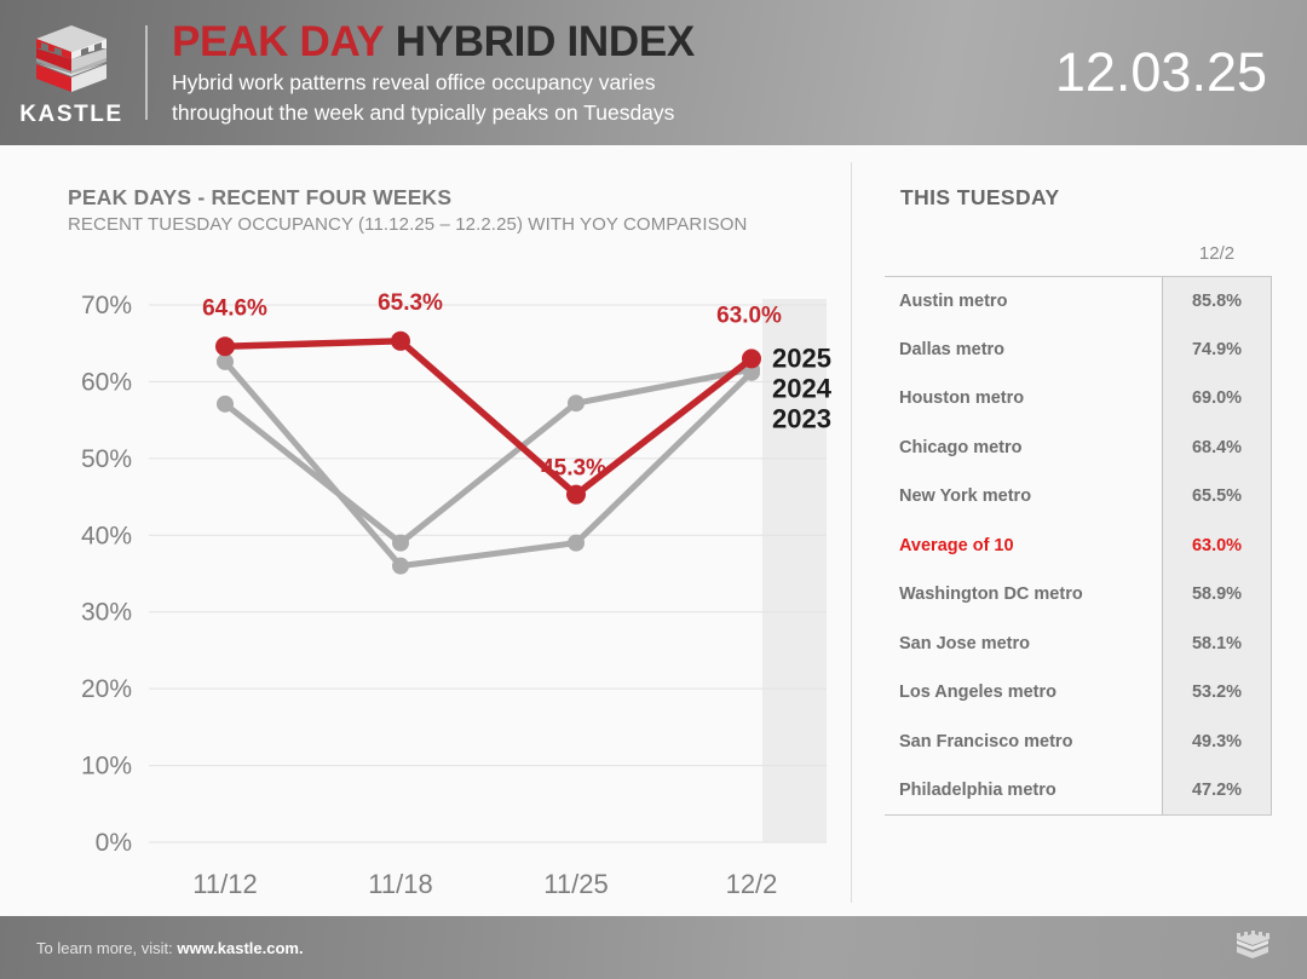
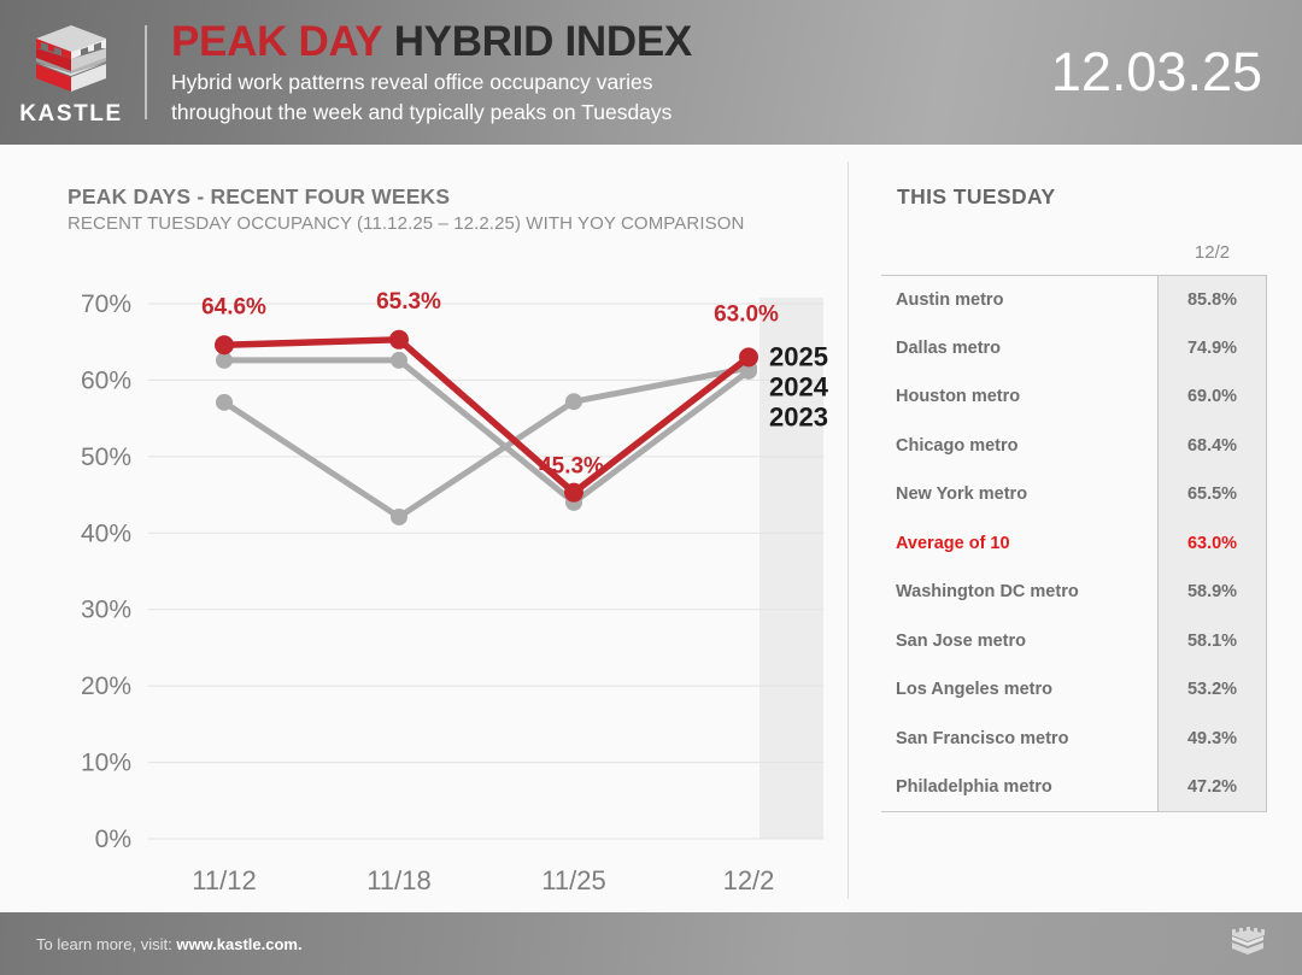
2024/11/18: 36% -> 63%
2023/11/18: 39% -> 42%
2024/11/25: 39% -> 44%
